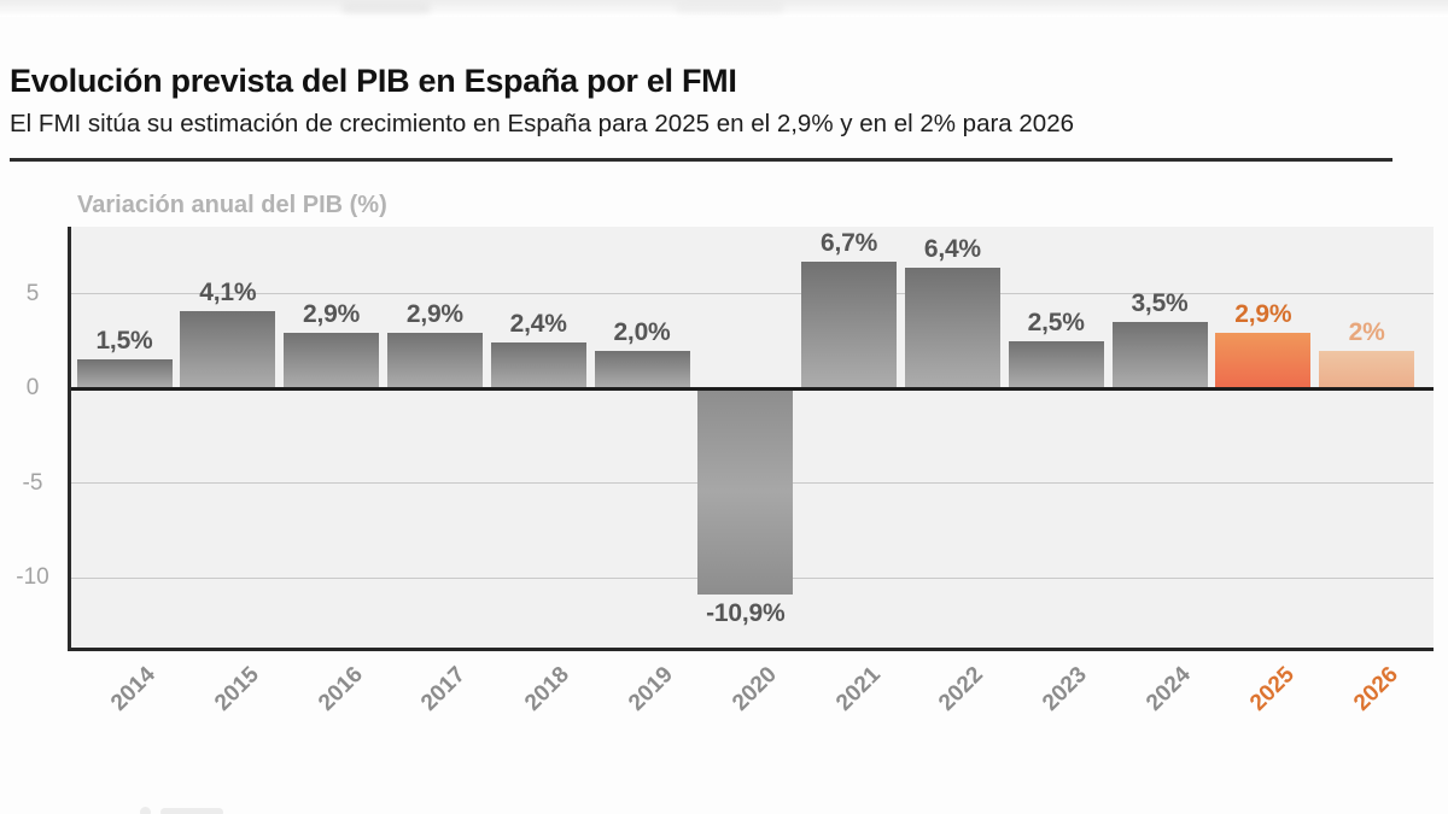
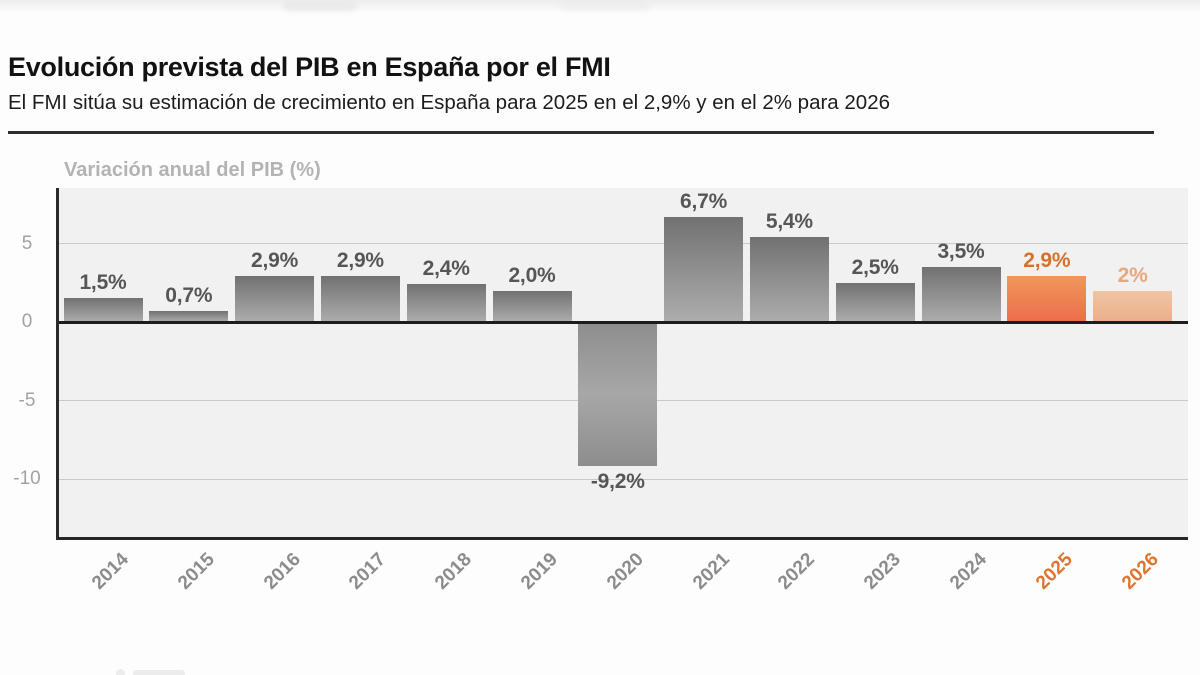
2015: 4,1% -> 0,7%
2020: -10,9% -> -9,2%
2022: 6,4% -> 5,4%
